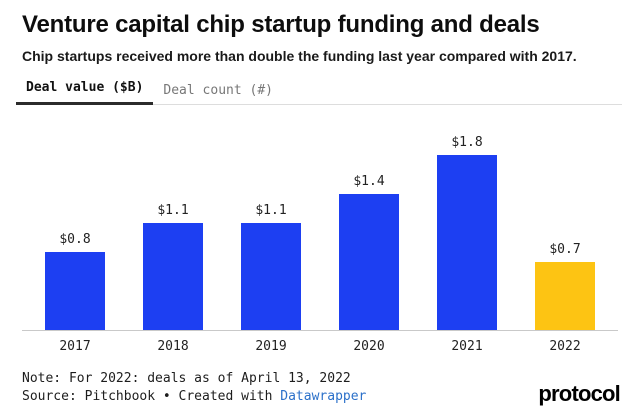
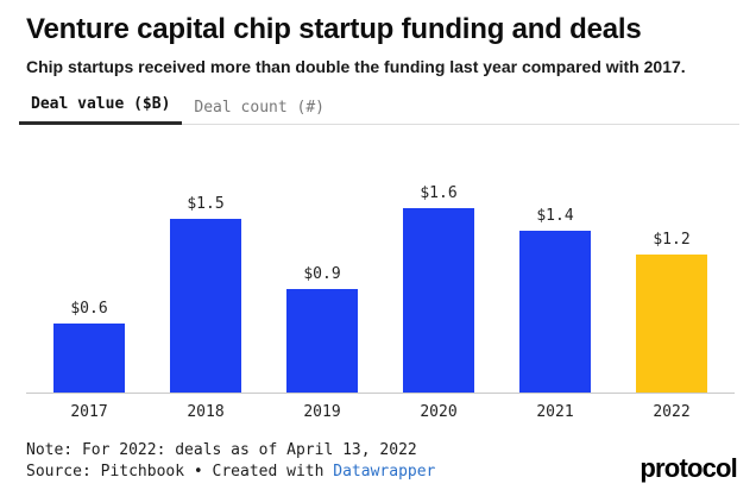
2017: $0.8 -> $0.6
2018: $1.1 -> $1.5
2019: $1.1 -> $0.9
2020: $1.4 -> $1.6
2021: $1.8 -> $1.4
2022: $0.7 -> $1.2
